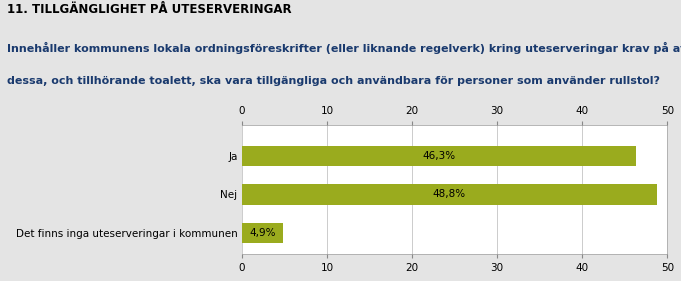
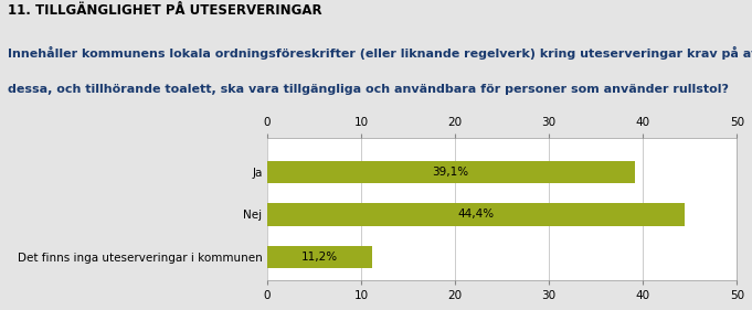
Ja: 46,3% -> 39,1%
Nej: 48,8% -> 44,4%
Det finns inga uteserveringar i kommunen: 4,9% -> 11,2%
